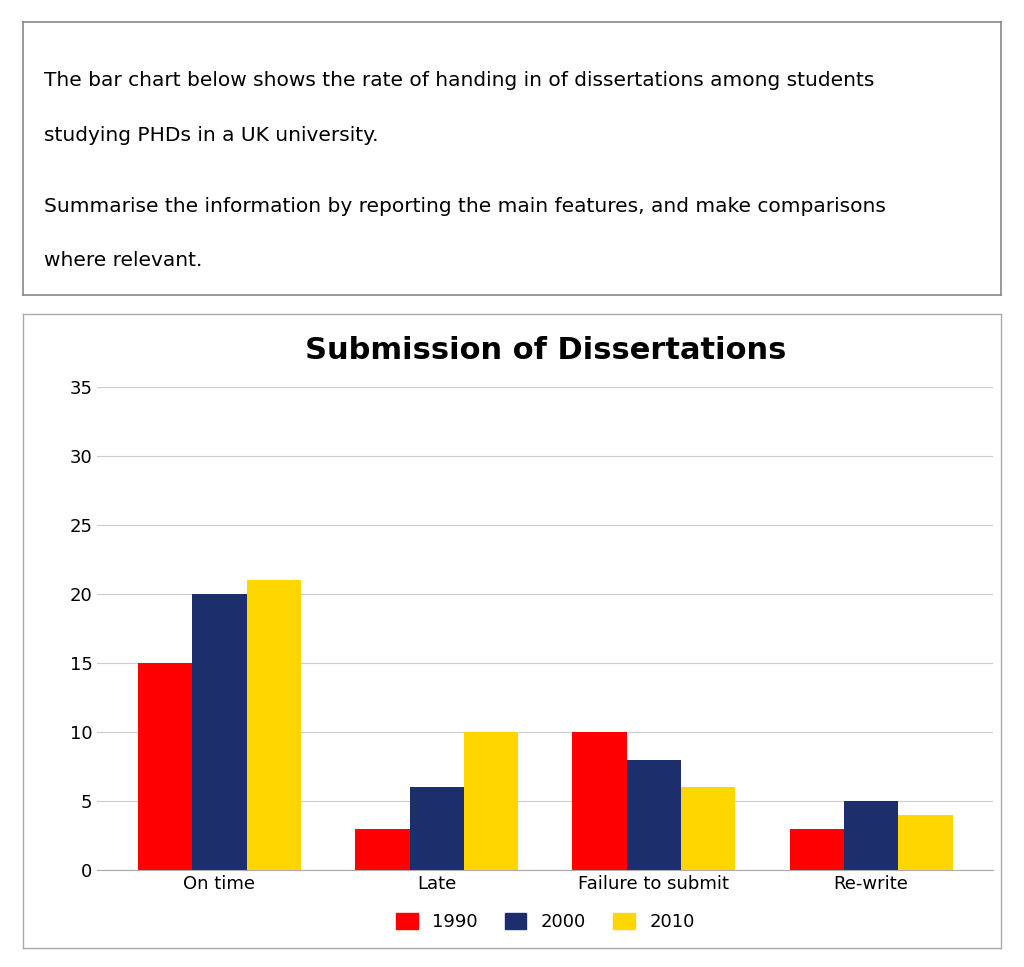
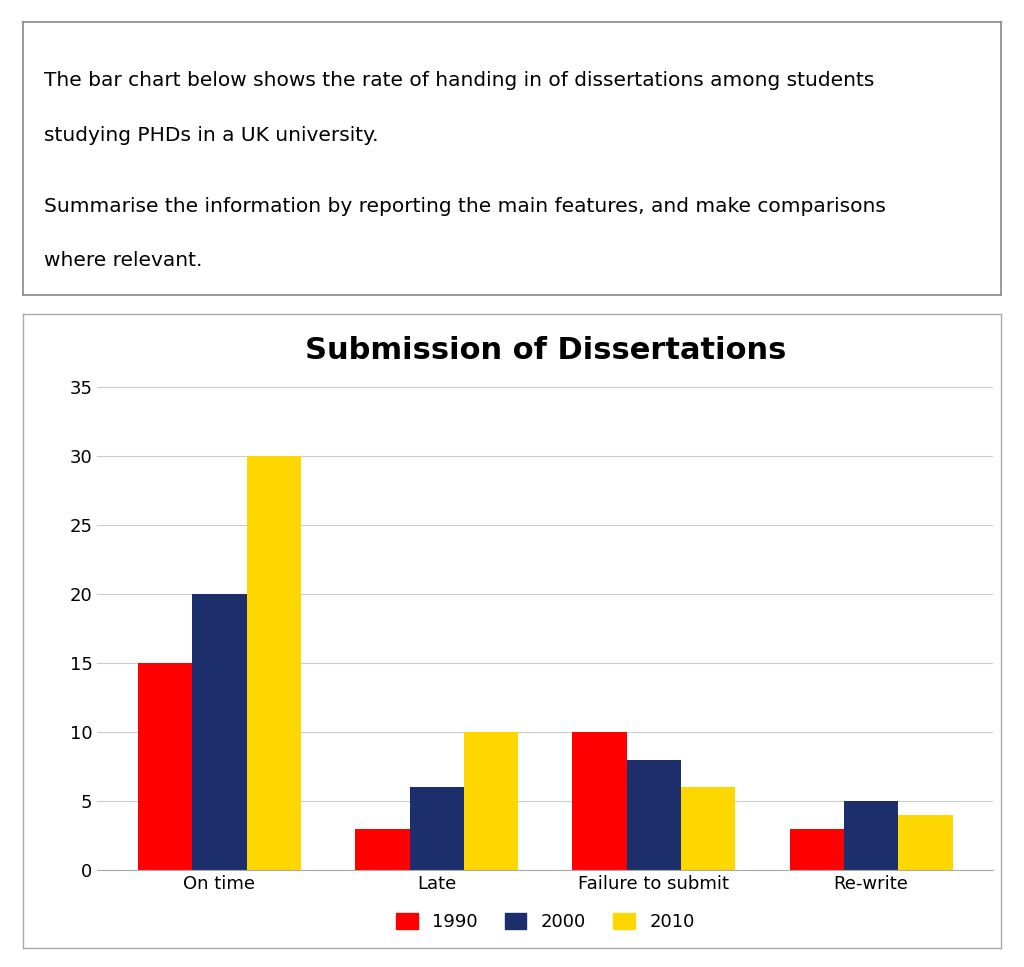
2010/On time: 21 -> 30
